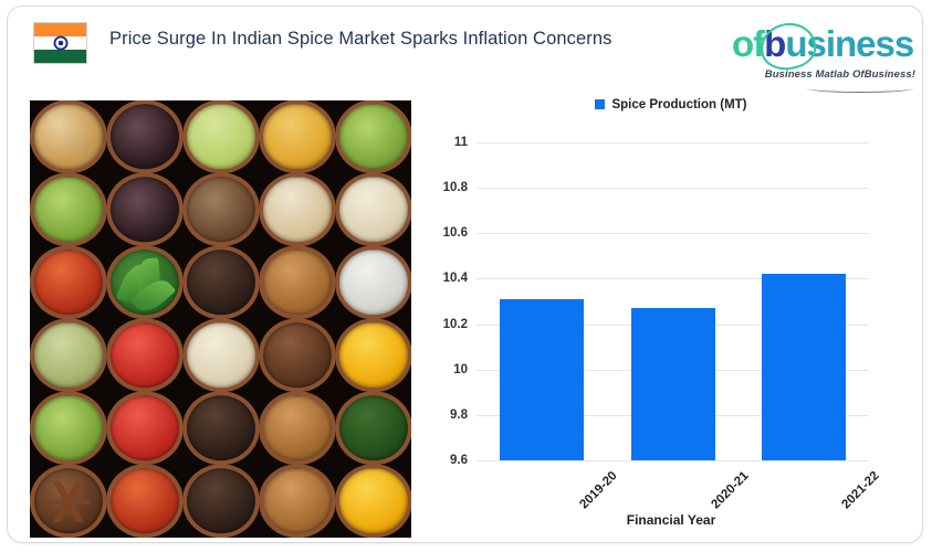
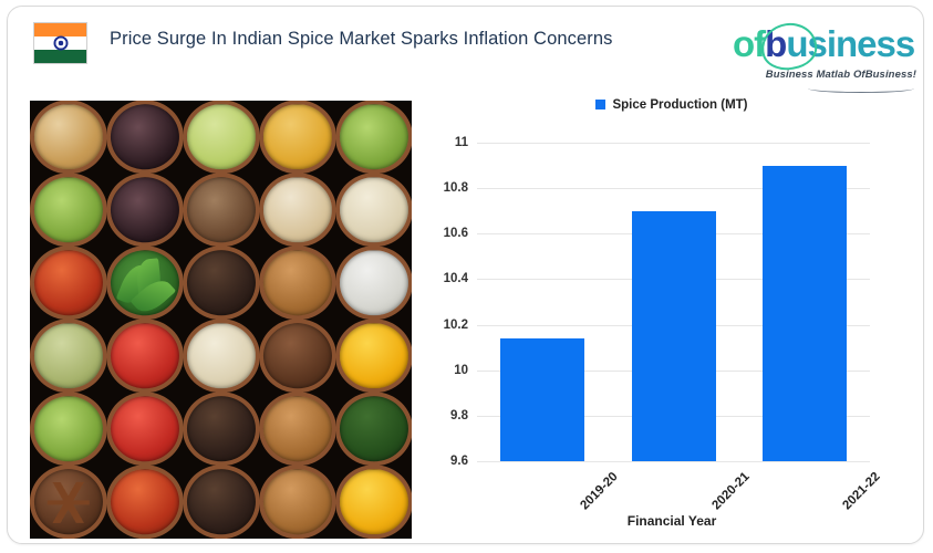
2019-20: 10.31 -> 10.14
2020-21: 10.27 -> 10.70
2021-22: 10.42 -> 10.90
